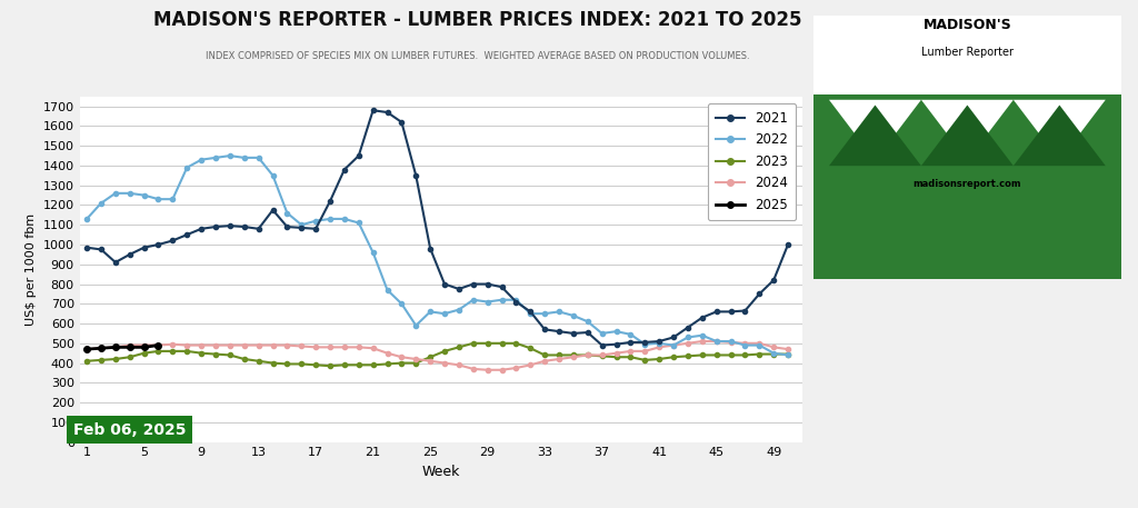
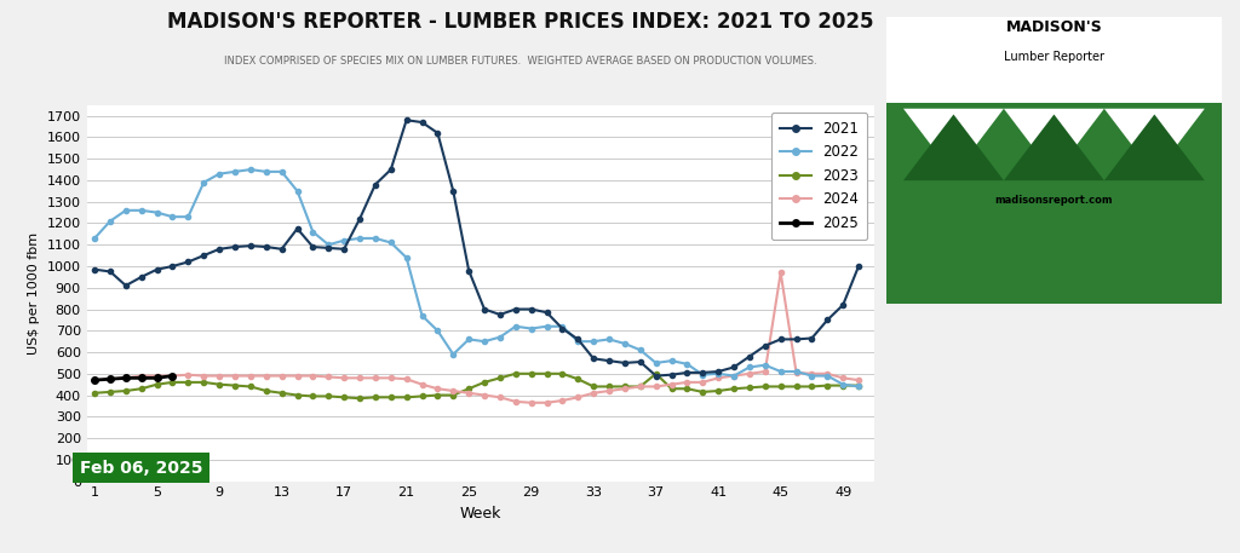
2022/21: 960 -> 1040
2023/37: 440 -> 500
2024/45: 510 -> 970
